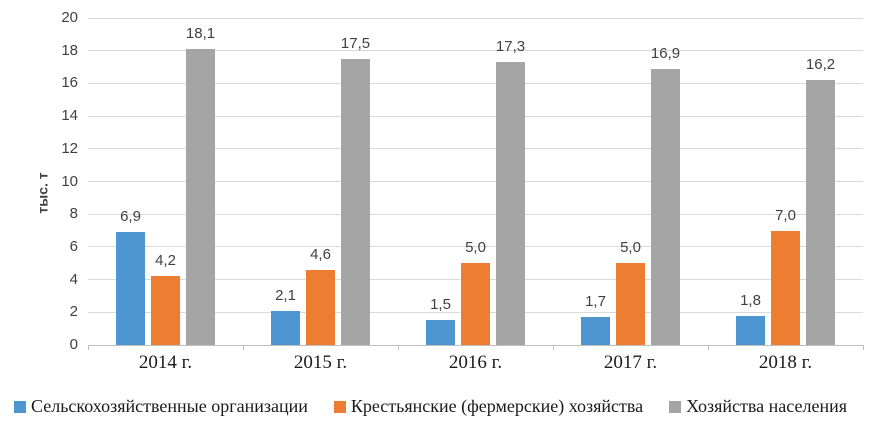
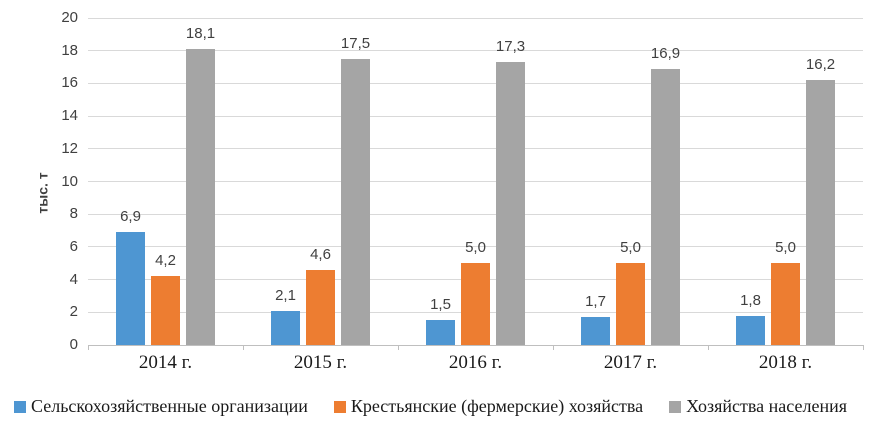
Крестьянские (фермерские) хозяйства/2018 г.: 7,0 -> 5,0
